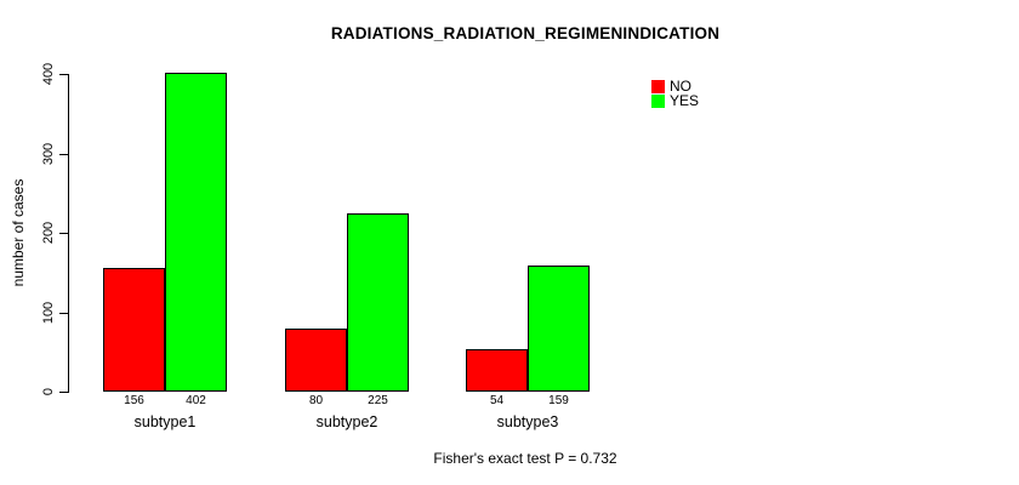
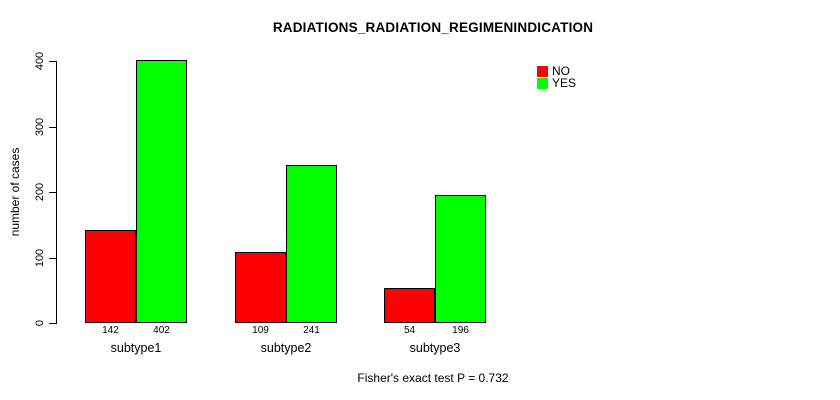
NO/subtype1: 156 -> 142
NO/subtype2: 80 -> 109
YES/subtype2: 225 -> 241
YES/subtype3: 159 -> 196
